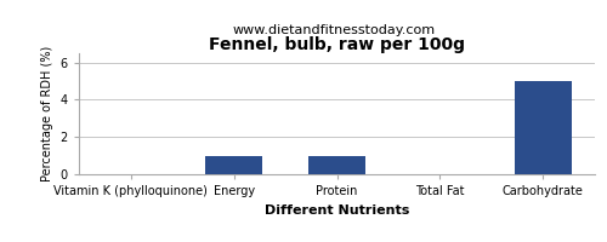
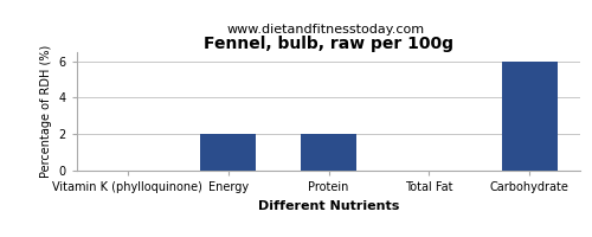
Energy: 1 -> 2
Protein: 1 -> 2
Carbohydrate: 5 -> 6
